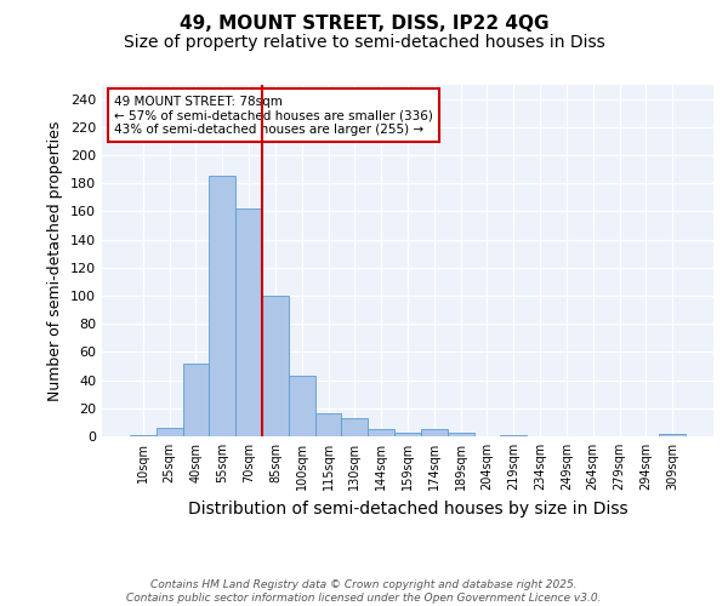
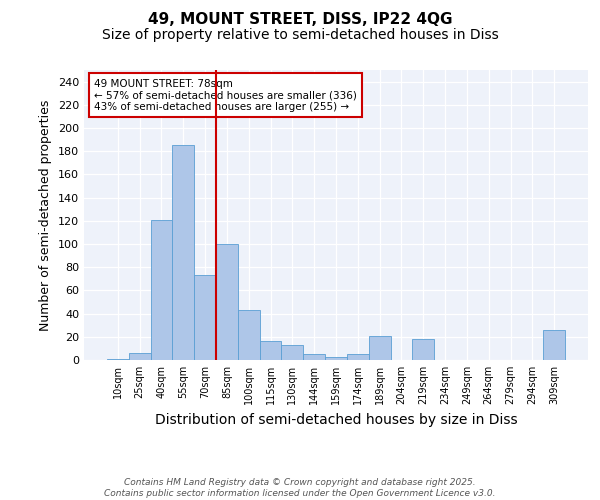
40sqm: 52 -> 121
70sqm: 162 -> 73
189sqm: 3 -> 21
219sqm: 1 -> 18
309sqm: 2 -> 26
